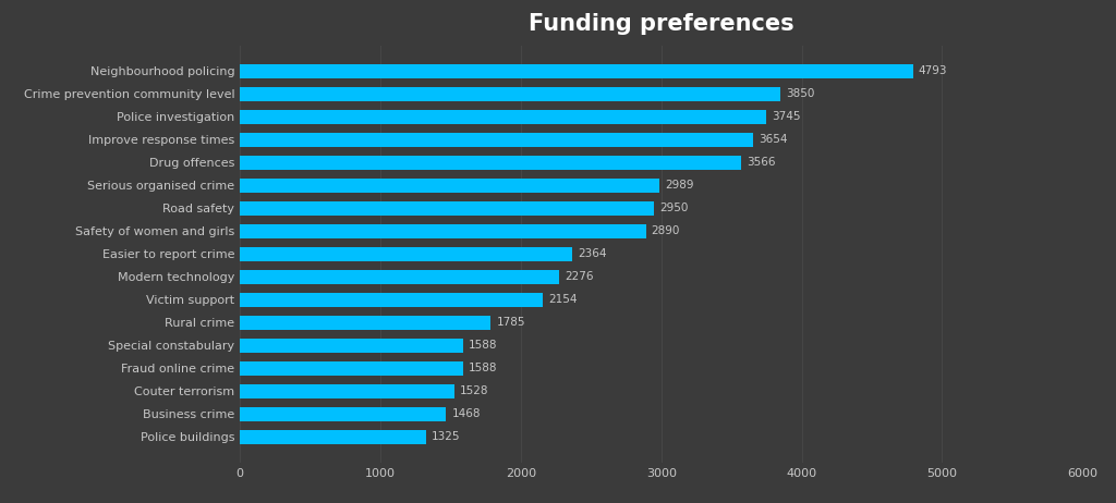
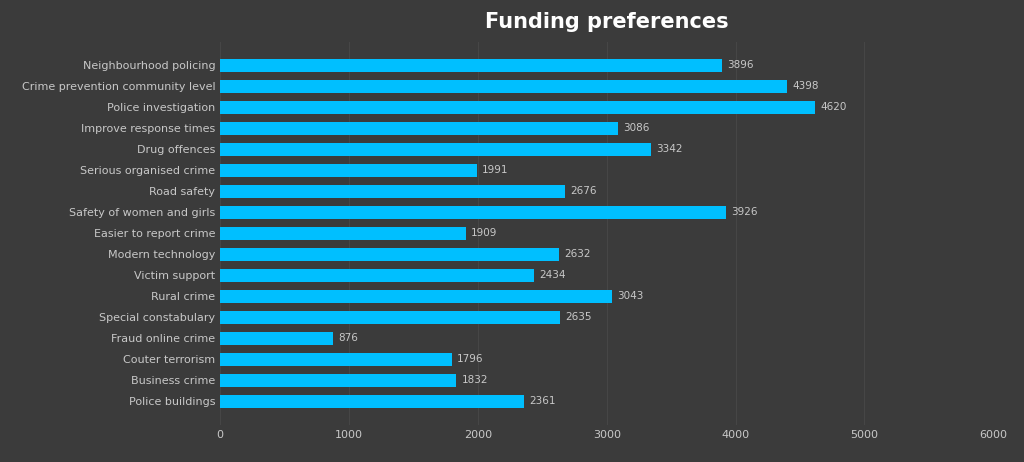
Neighbourhood policing: 4793 -> 3896
Crime prevention community level: 3850 -> 4398
Police investigation: 3745 -> 4620
Improve response times: 3654 -> 3086
Drug offences: 3566 -> 3342
Serious organised crime: 2989 -> 1991
Road safety: 2950 -> 2676
Safety of women and girls: 2890 -> 3926
Easier to report crime: 2364 -> 1909
Modern technology: 2276 -> 2632
Victim support: 2154 -> 2434
Rural crime: 1785 -> 3043
Special constabulary: 1588 -> 2635
Fraud online crime: 1588 -> 876
Couter terrorism: 1528 -> 1796
Business crime: 1468 -> 1832
Police buildings: 1325 -> 2361
